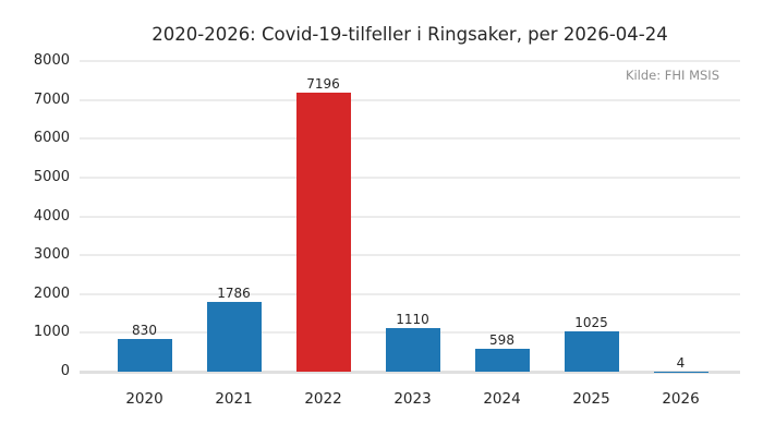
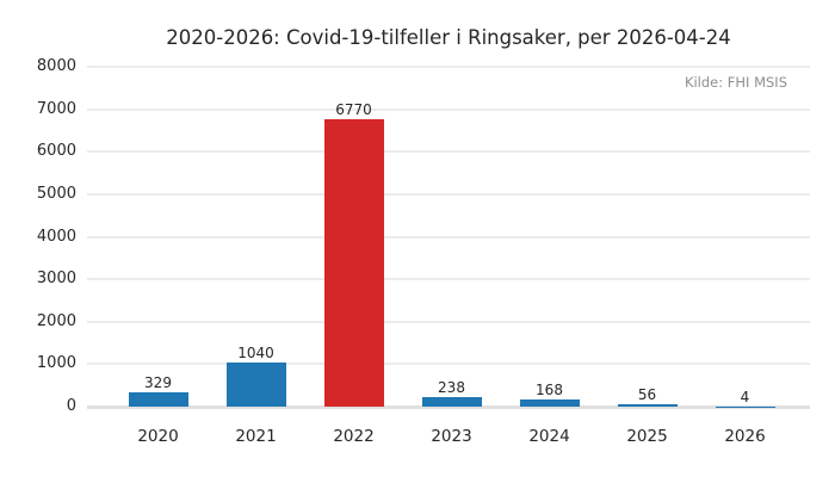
2020: 830 -> 329
2021: 1786 -> 1040
2022: 7196 -> 6770
2023: 1110 -> 238
2024: 598 -> 168
2025: 1025 -> 56
